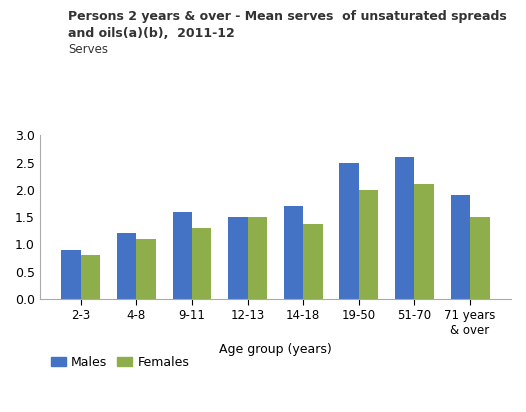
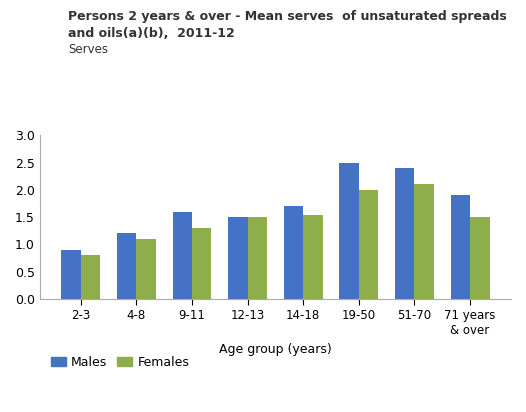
Females/14-18: 1.38 -> 1.54
Males/51-70: 2.6 -> 2.4
